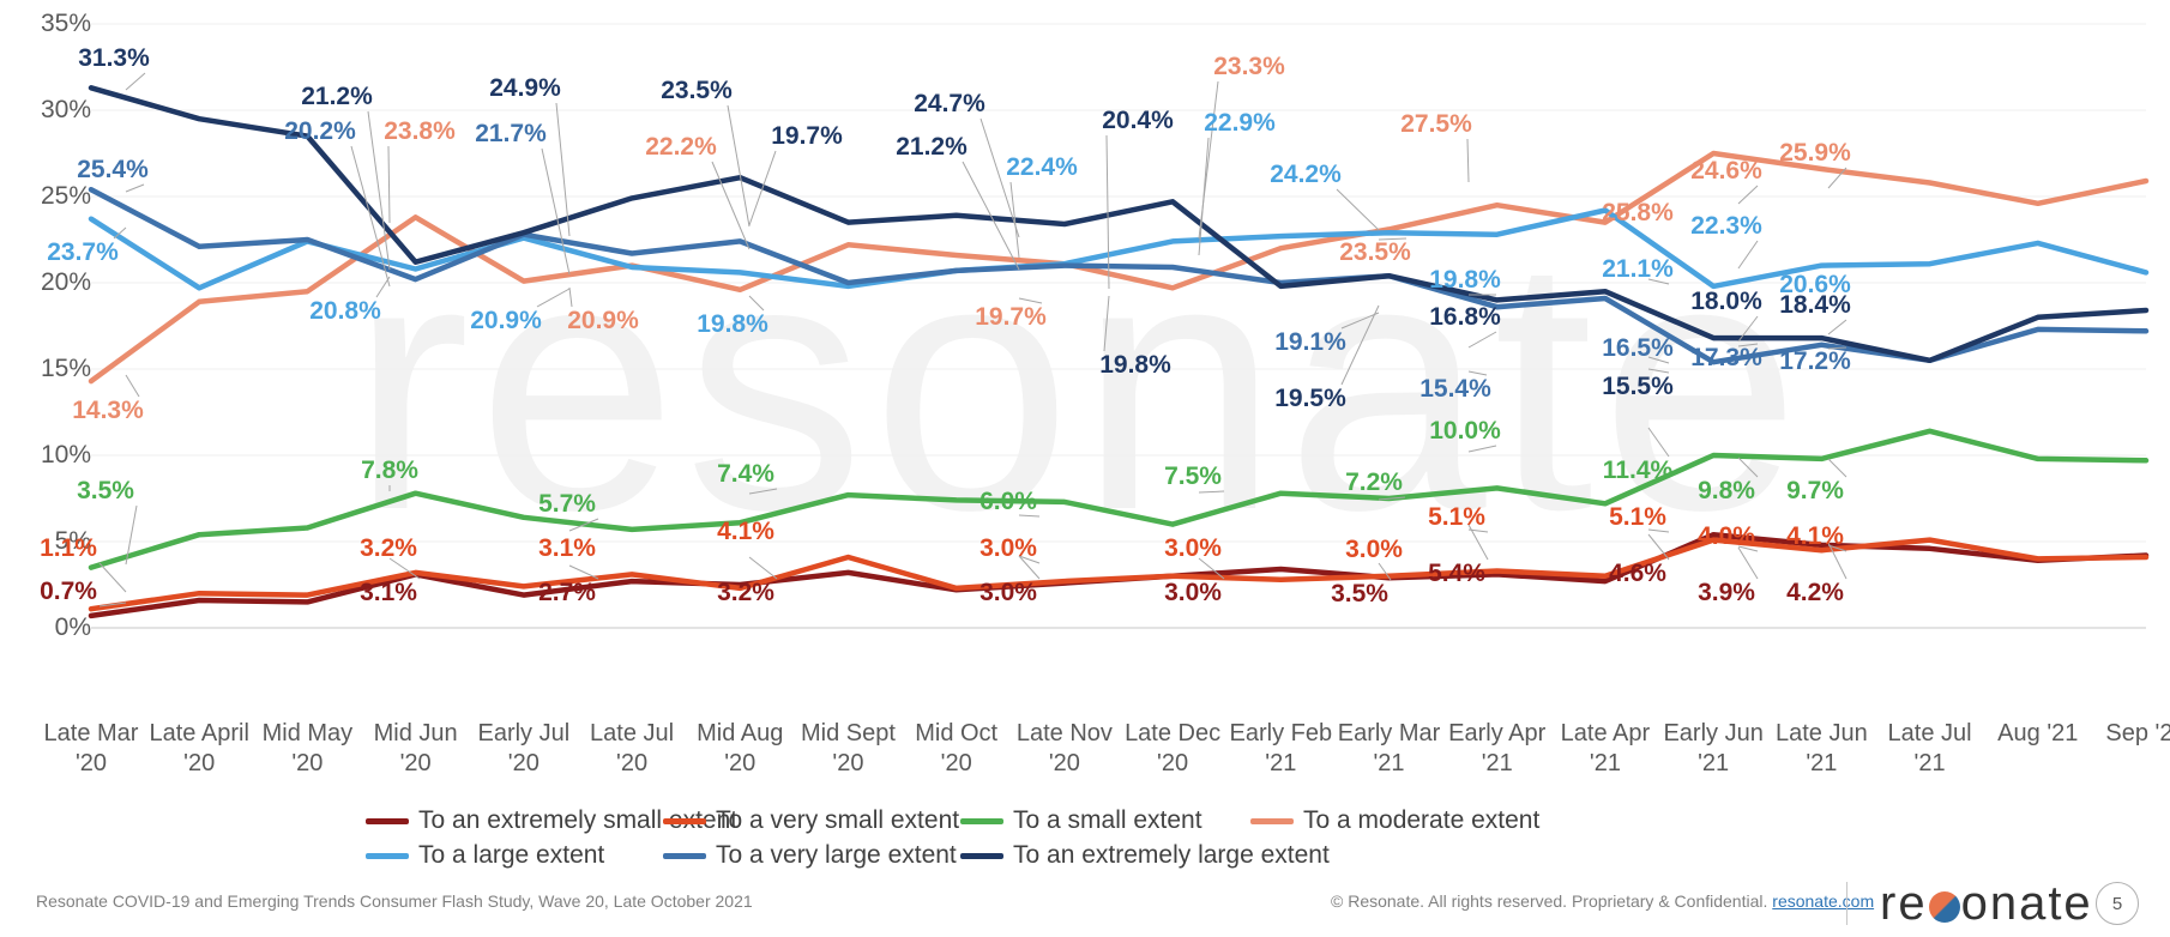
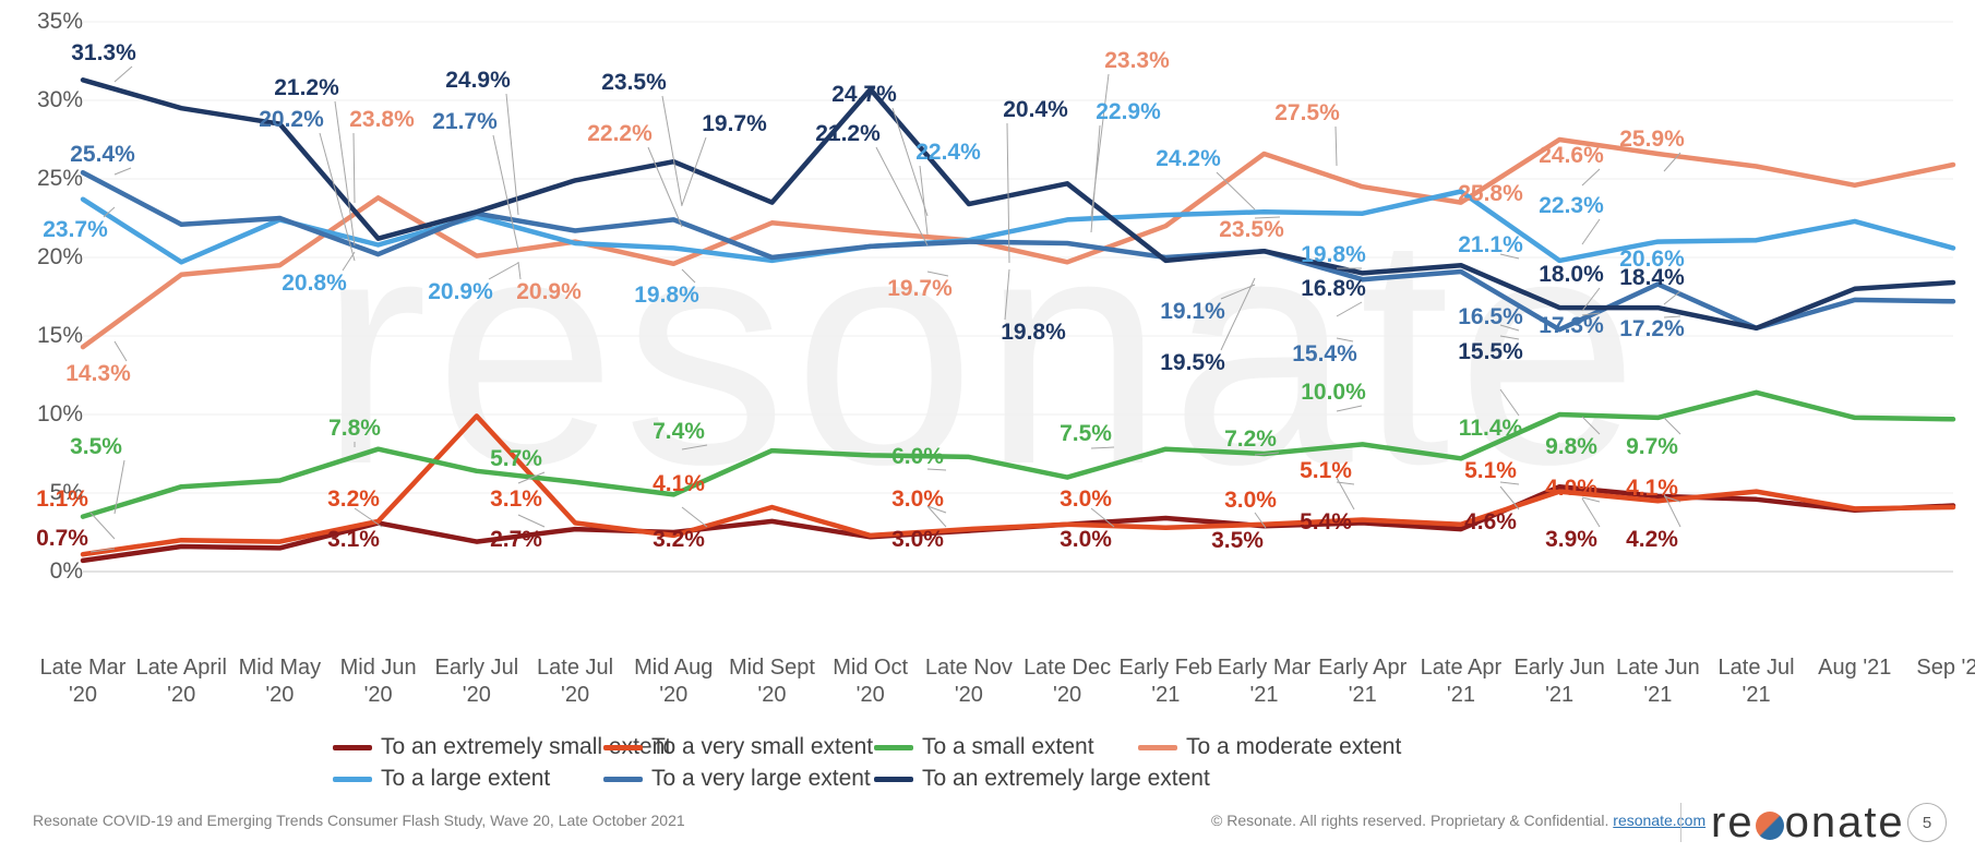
To a very small extent/Early Jul '20: 2.4% -> 9.9%
To a small extent/Mid Aug '20: 6.1% -> 4.9%
To an extremely large extent/Mid Oct '20: 23.9% -> 30.7%
To a moderate extent/Early Mar '21: 23.1% -> 26.6%
To a very large extent/Late Jun '21: 16.4% -> 18.3%
